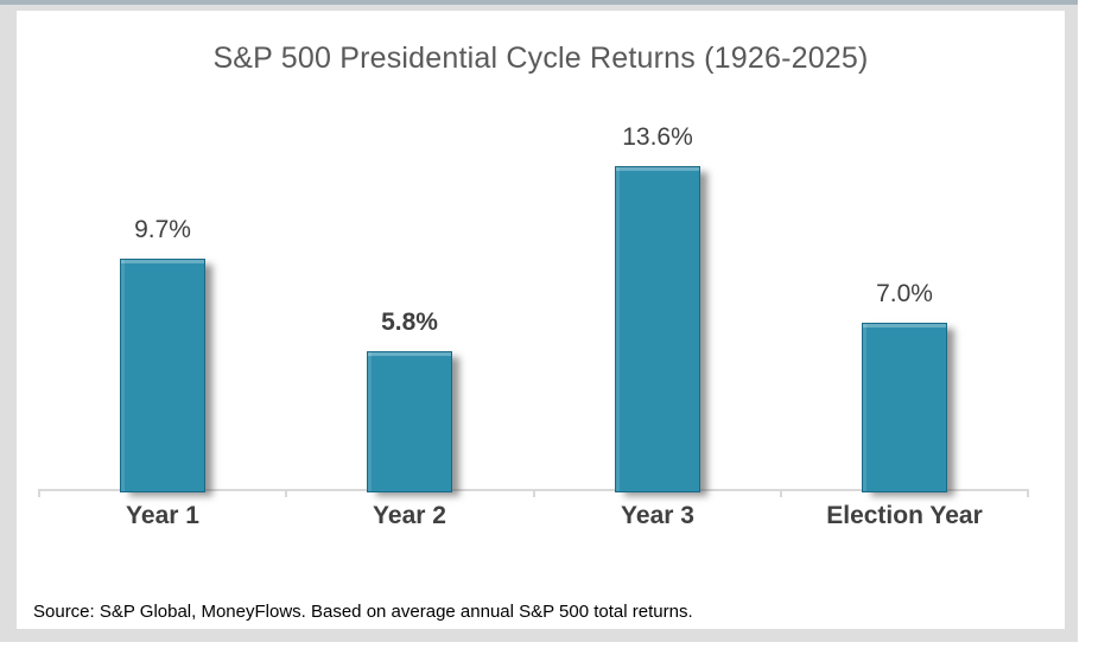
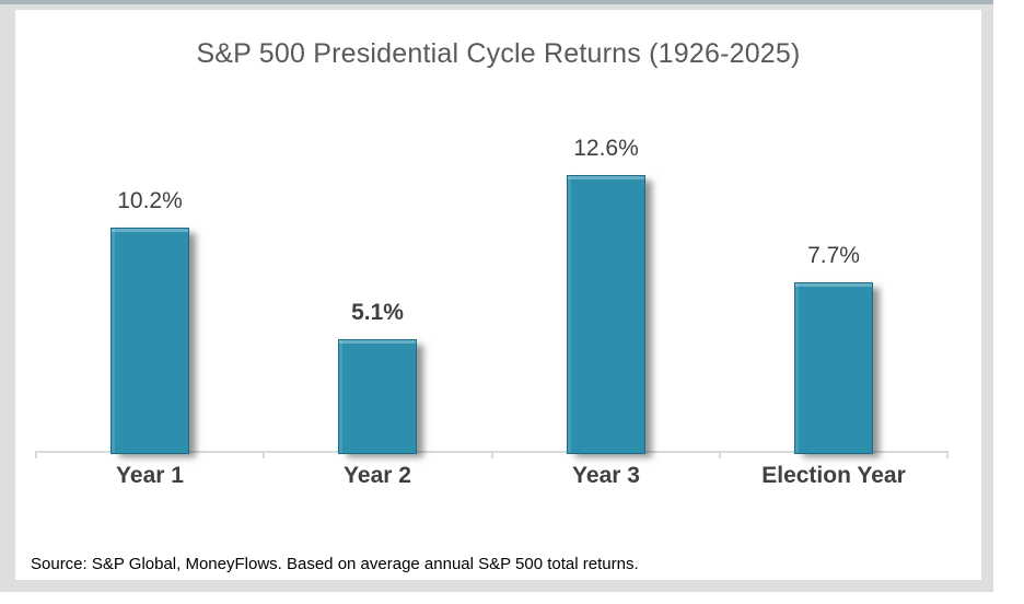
Year 1: 9.7% -> 10.2%
Year 2: 5.8% -> 5.1%
Year 3: 13.6% -> 12.6%
Election Year: 7.0% -> 7.7%
